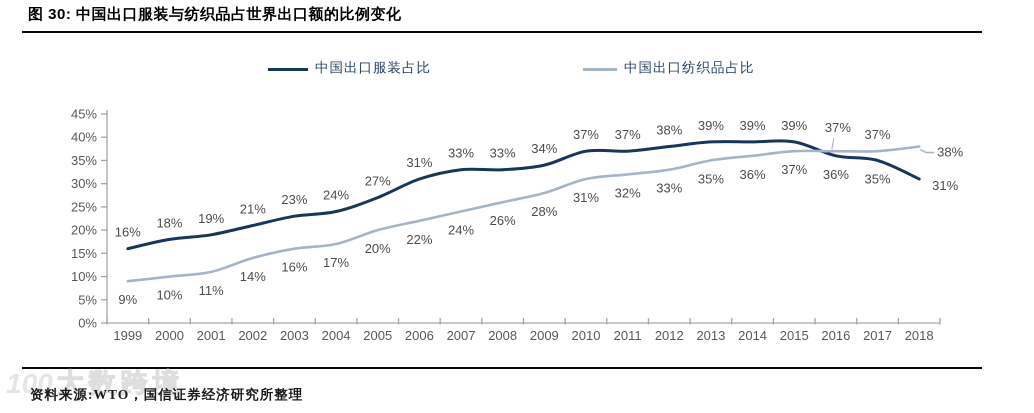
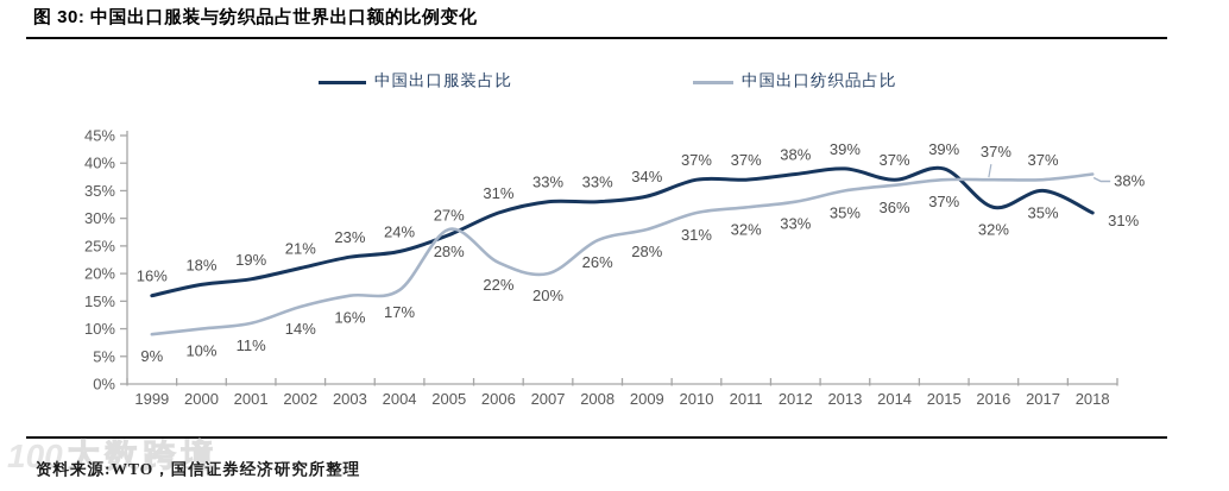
中国出口纺织品占比/2005: 20% -> 28%
中国出口纺织品占比/2007: 24% -> 20%
中国出口服装占比/2014: 39% -> 37%
中国出口服装占比/2016: 36% -> 32%
